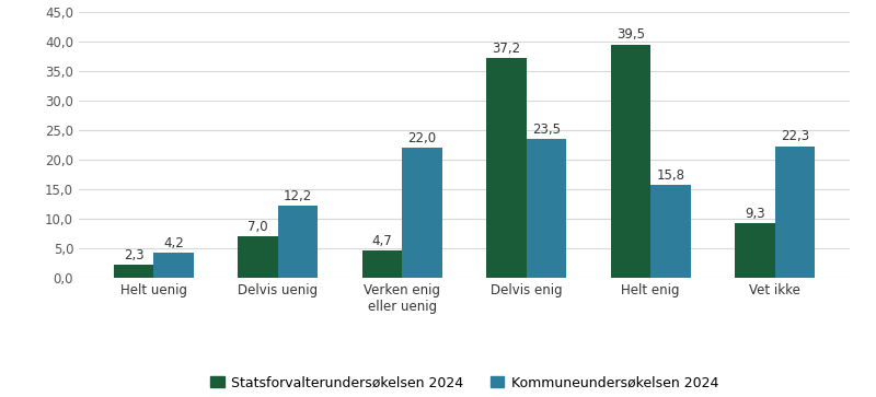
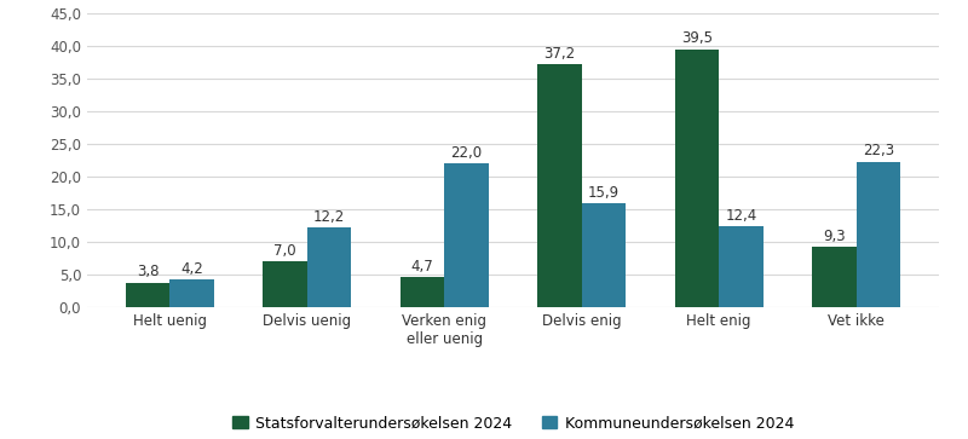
Statsforvalterundersøkelsen 2024/Helt uenig: 2,3 -> 3,8
Kommuneundersøkelsen 2024/Delvis enig: 23,5 -> 15,9
Kommuneundersøkelsen 2024/Helt enig: 15,8 -> 12,4
